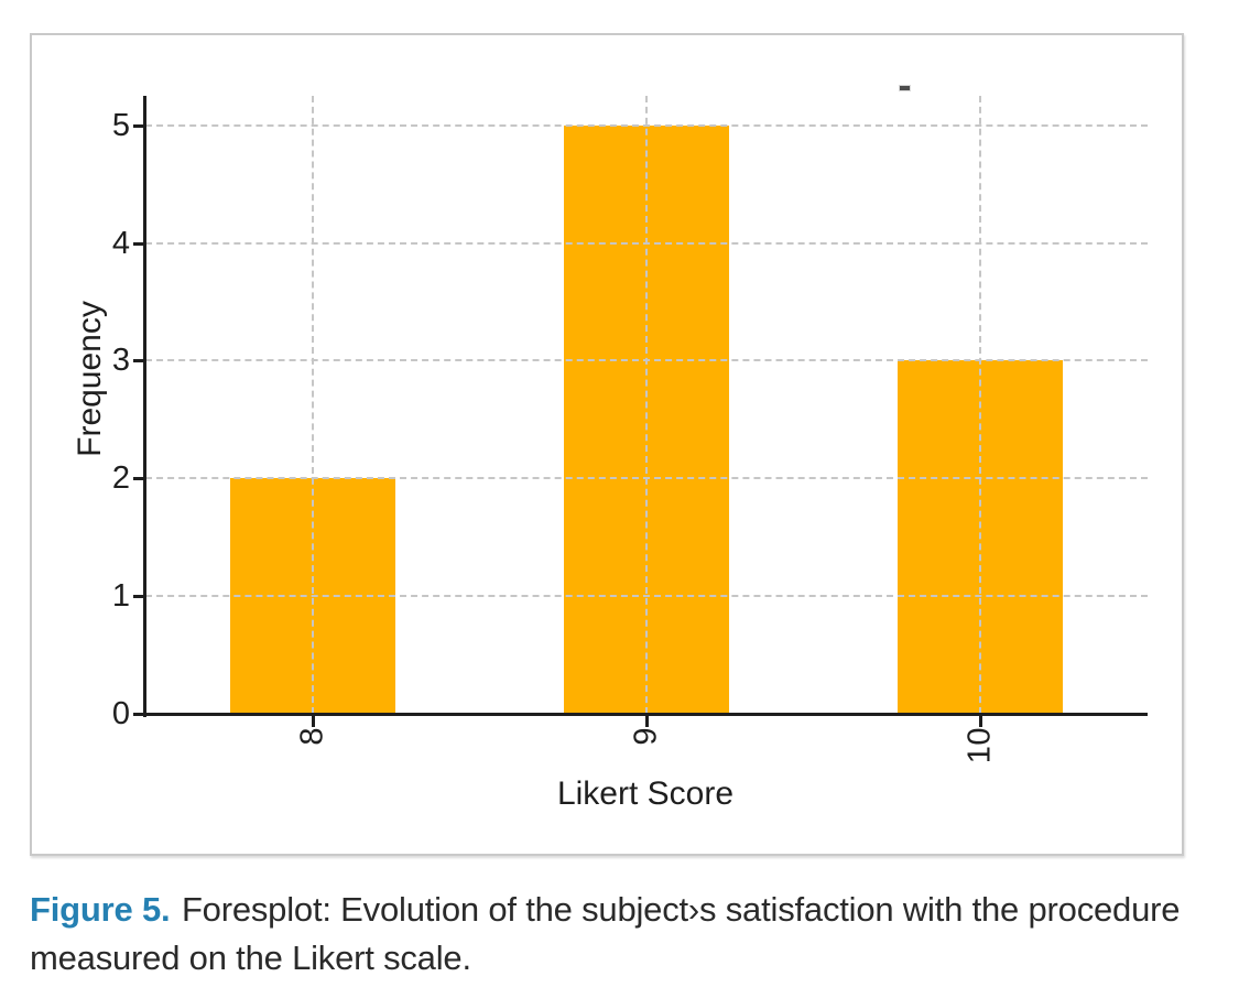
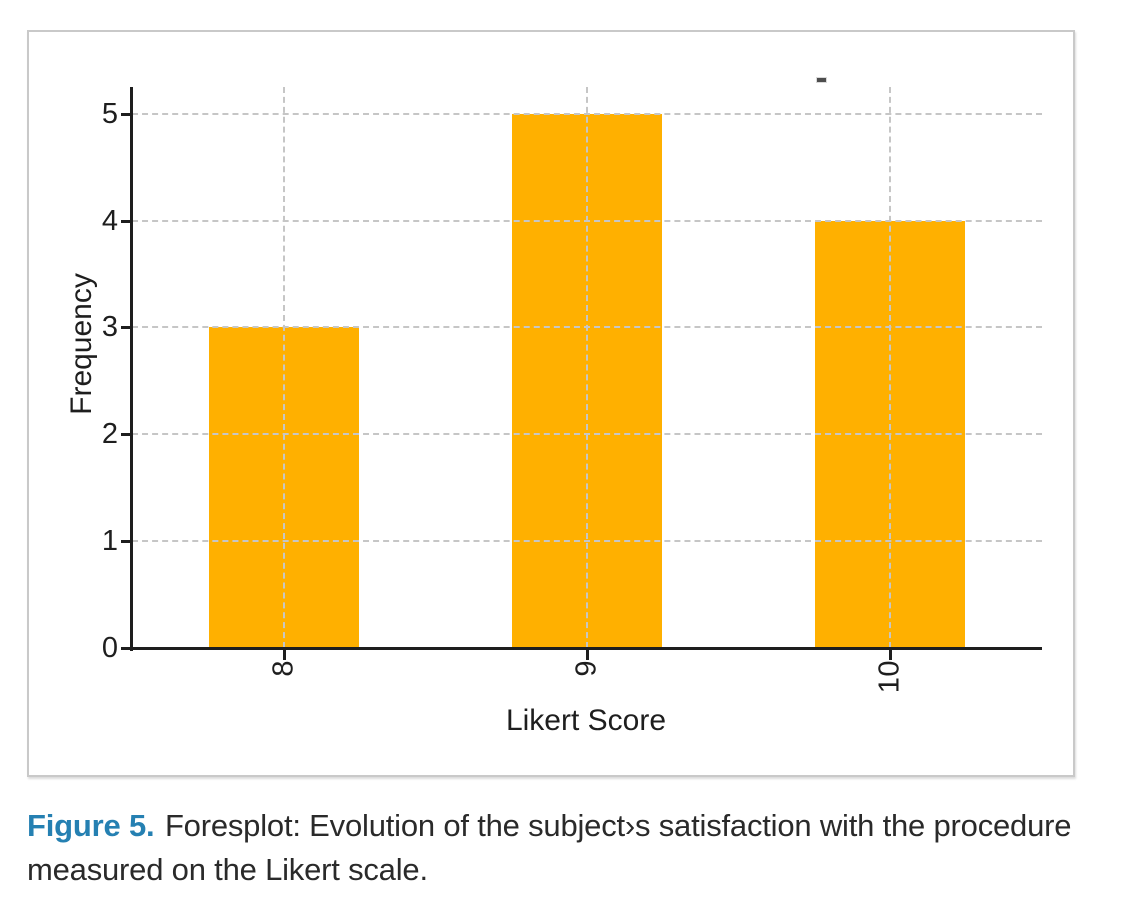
8: 2 -> 3
10: 3 -> 4
